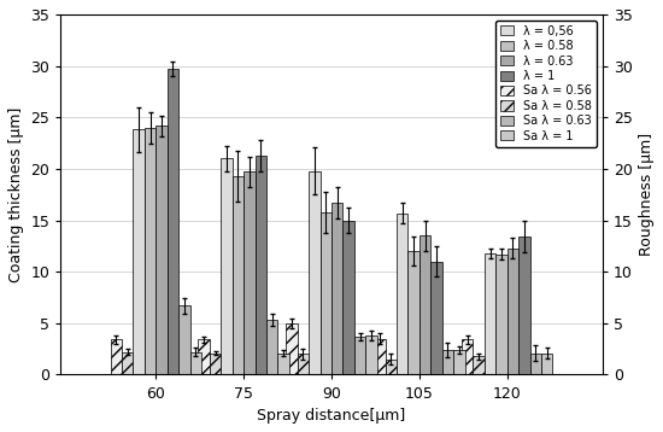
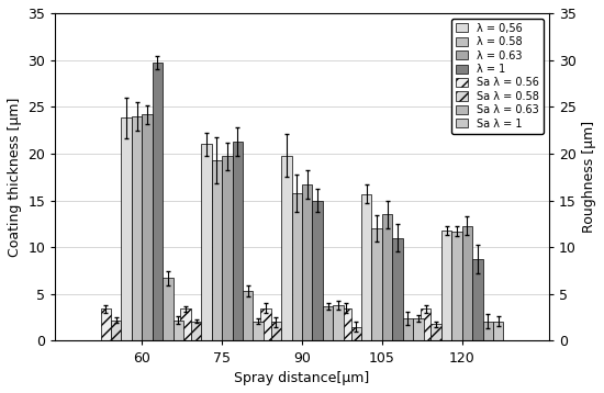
Sa λ = 0.56/90: 5.0 -> 3.5
λ = 1/120: 13.4 -> 8.7
